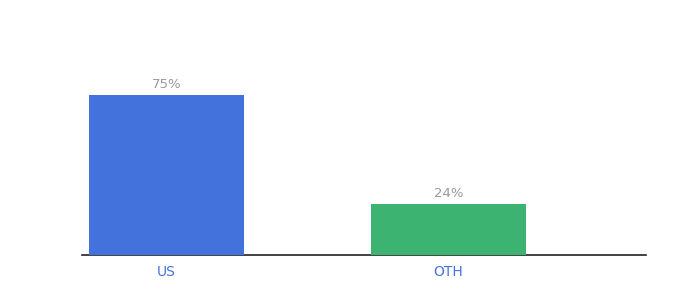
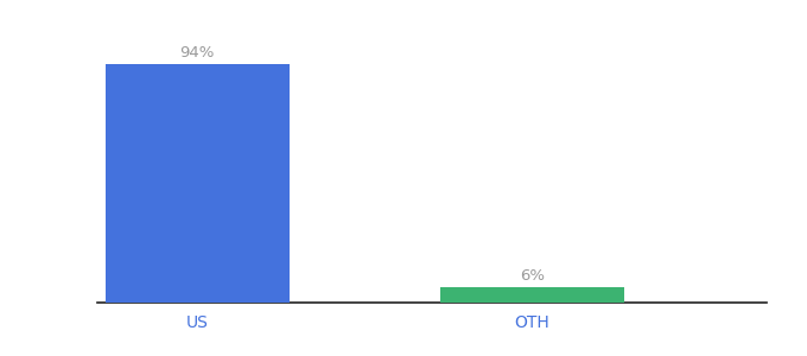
US: 75% -> 94%
OTH: 24% -> 6%
